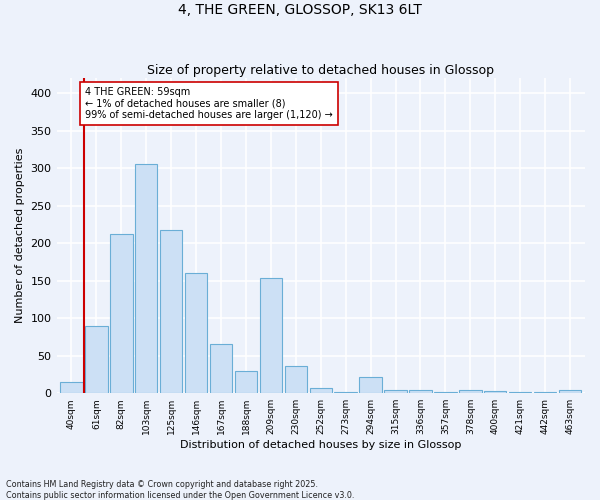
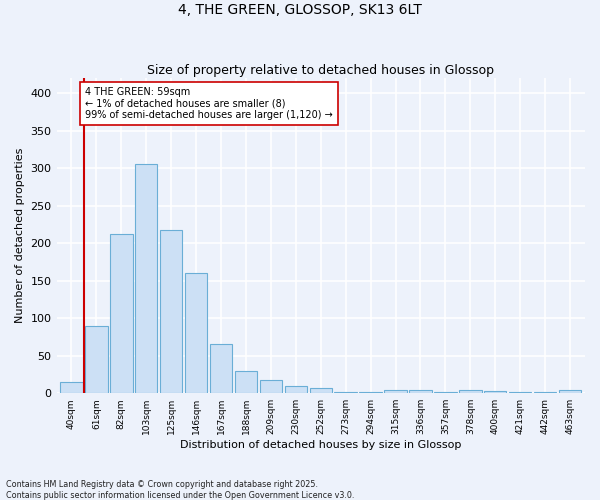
209sqm: 154 -> 18
230sqm: 36 -> 10
294sqm: 22 -> 2
